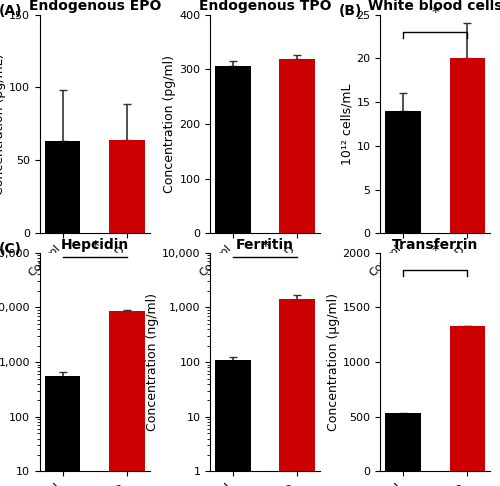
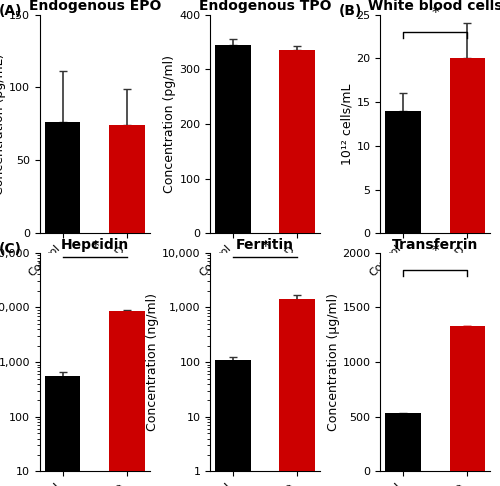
Endogenous EPO/Control: 63 -> 76
Endogenous EPO/HFHC-NAFLD: 64 -> 74
Endogenous TPO/Control: 306 -> 345
Endogenous TPO/HFHC-NAFLD: 318 -> 335
